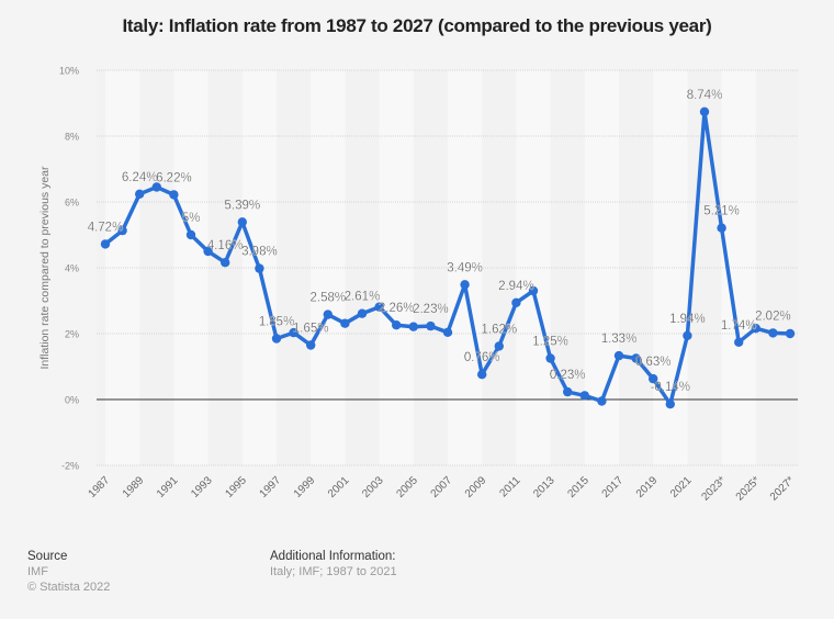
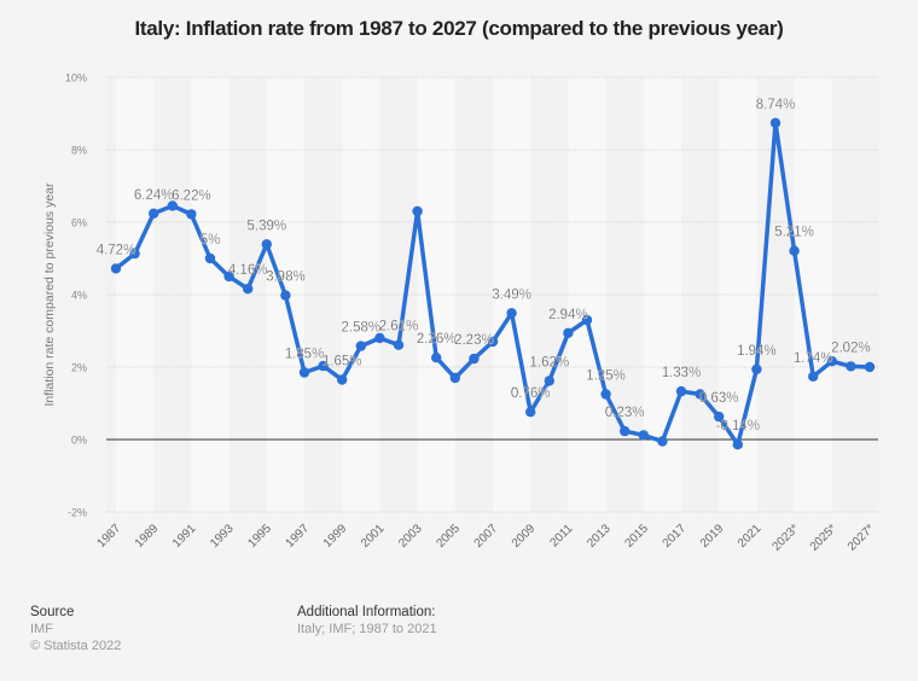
2001: 2.3% -> 2.8%
2003: 2.8% -> 6.3%
2005: 2.2% -> 1.7%
2007: 2.0% -> 2.7%
